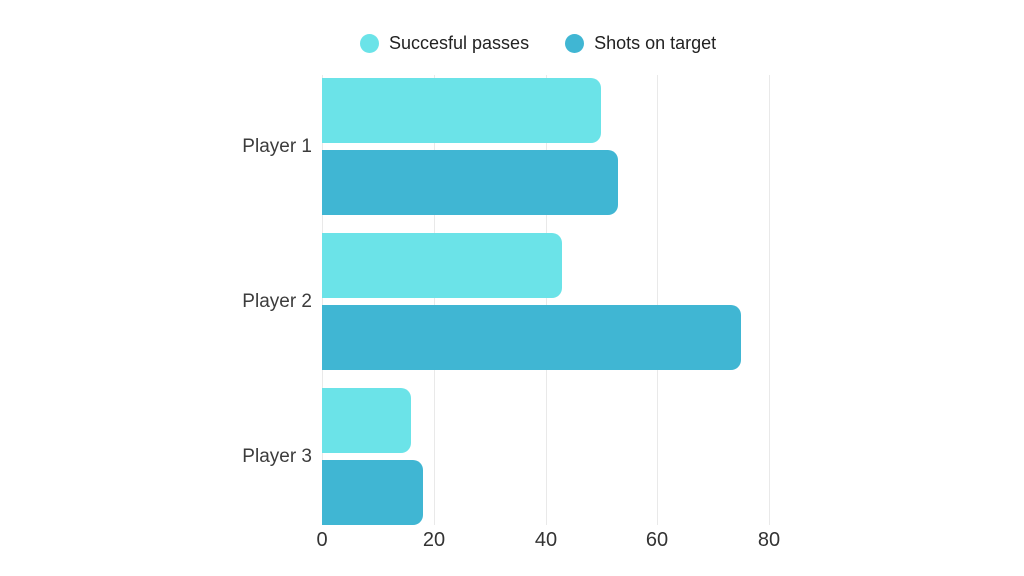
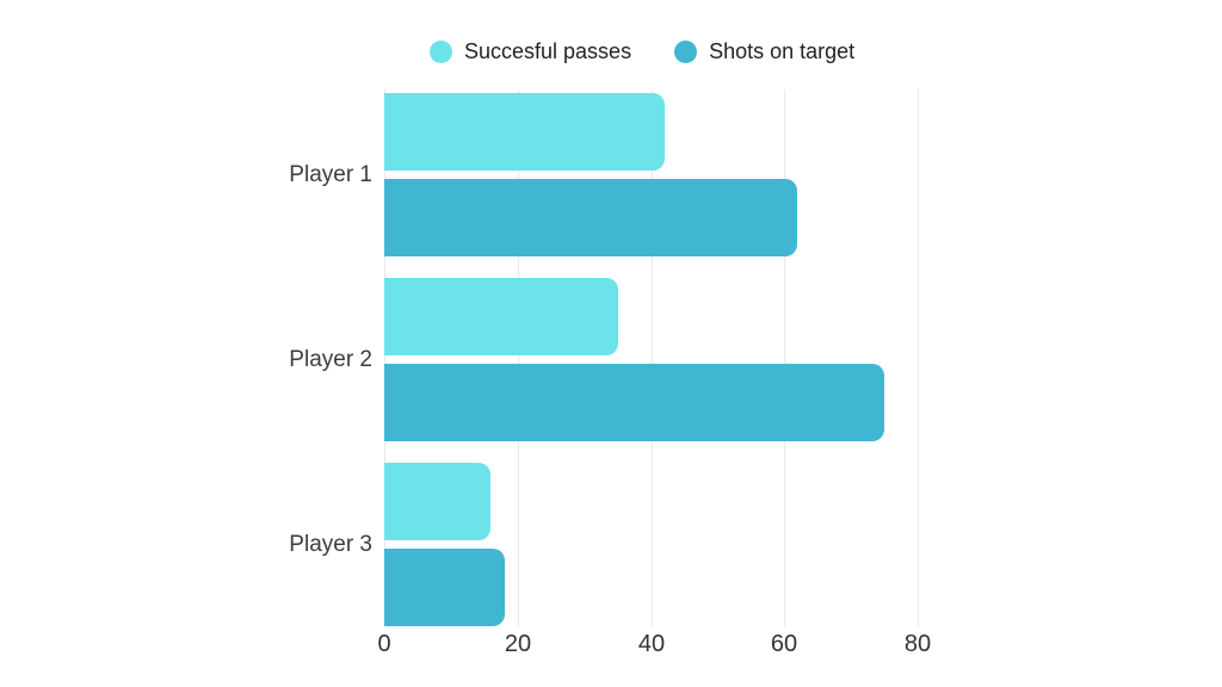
Succesful passes/Player 1: 50 -> 42
Shots on target/Player 1: 53 -> 62
Succesful passes/Player 2: 43 -> 35
